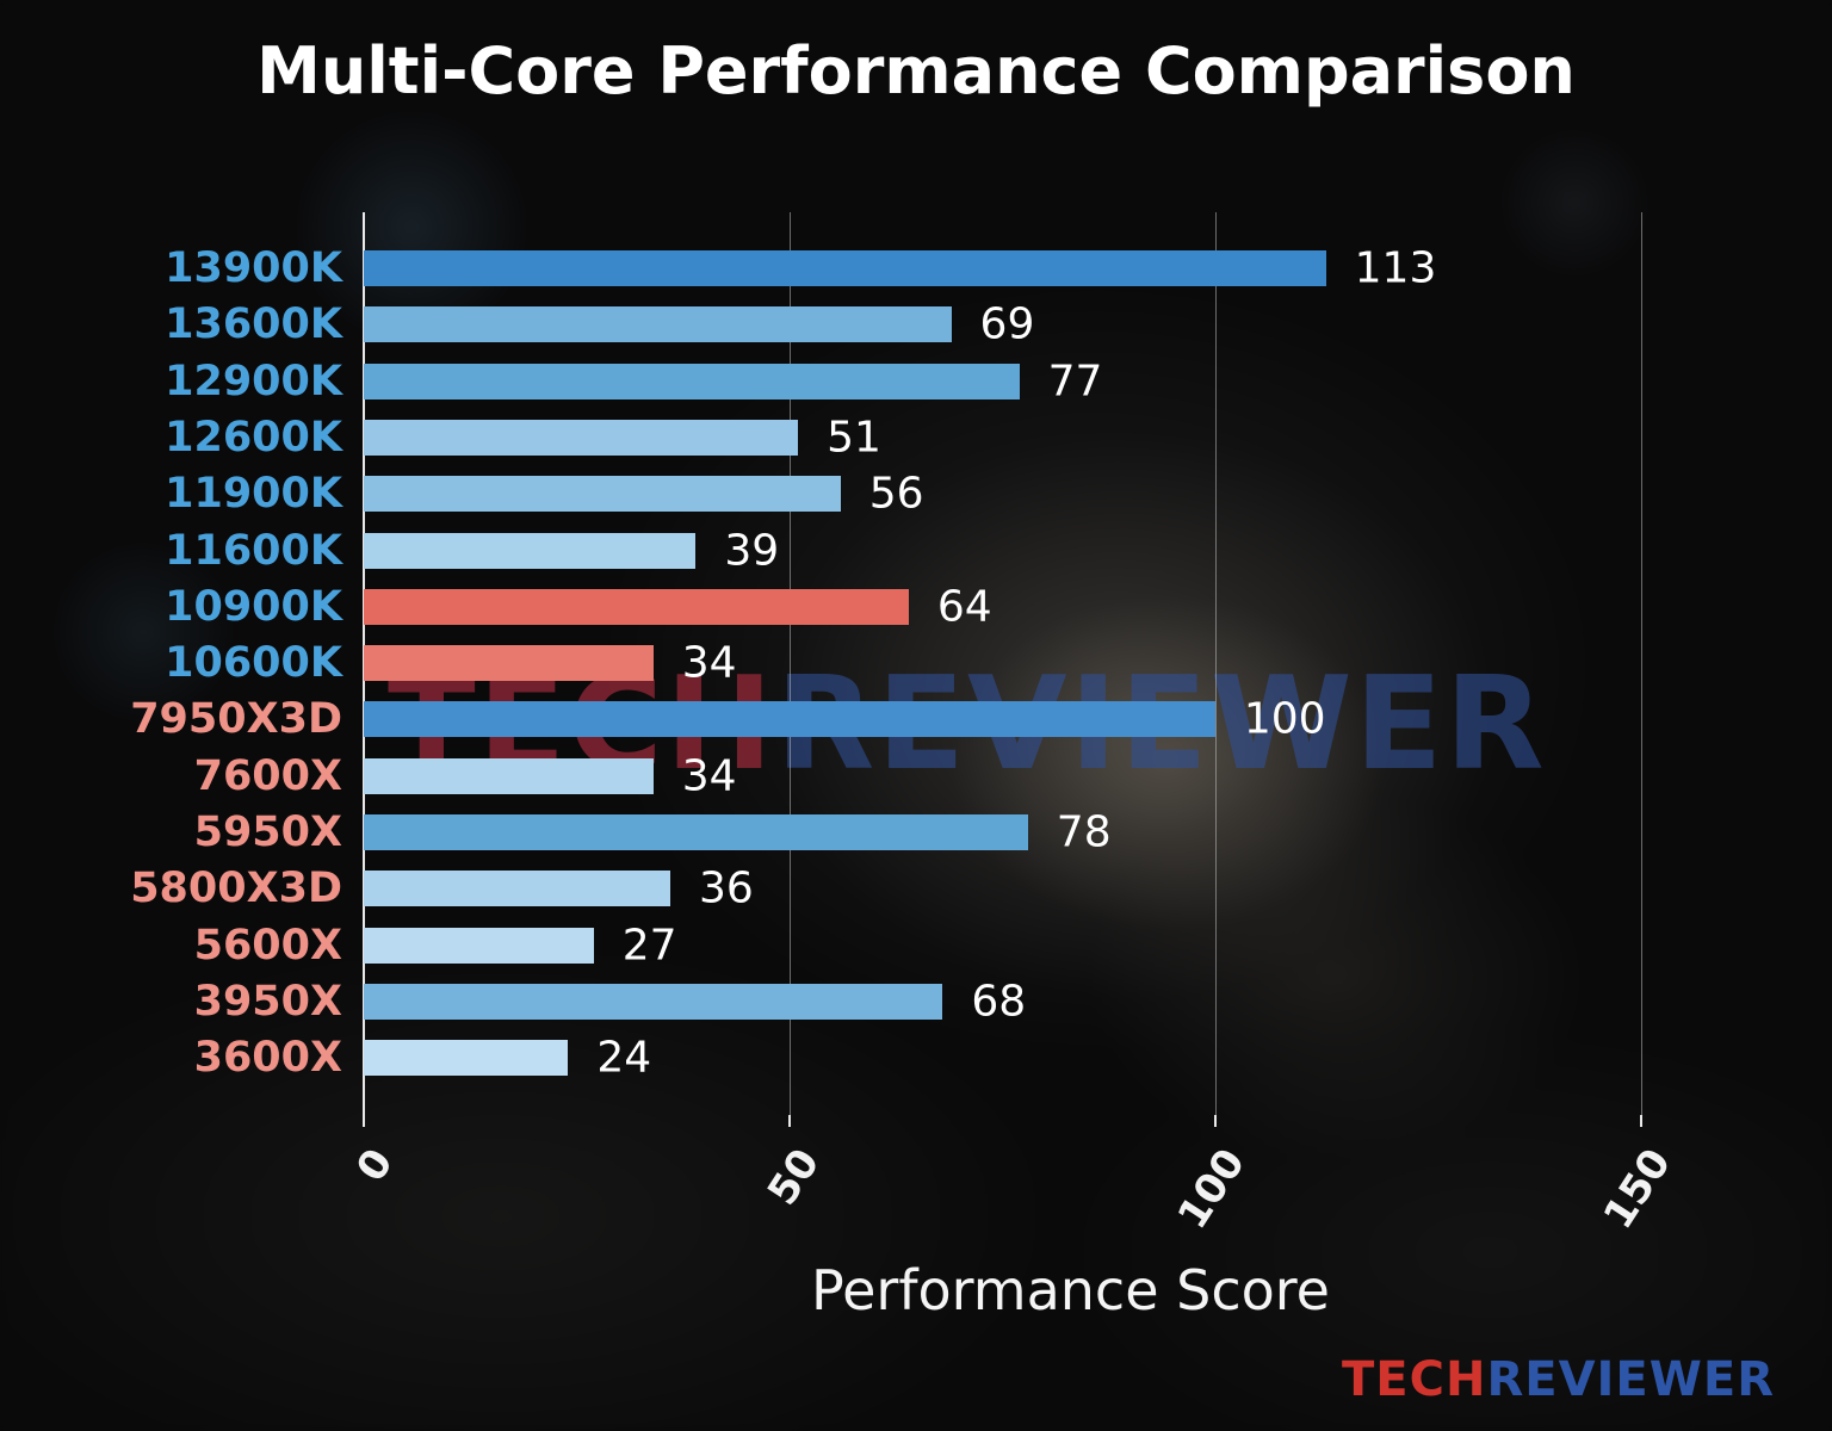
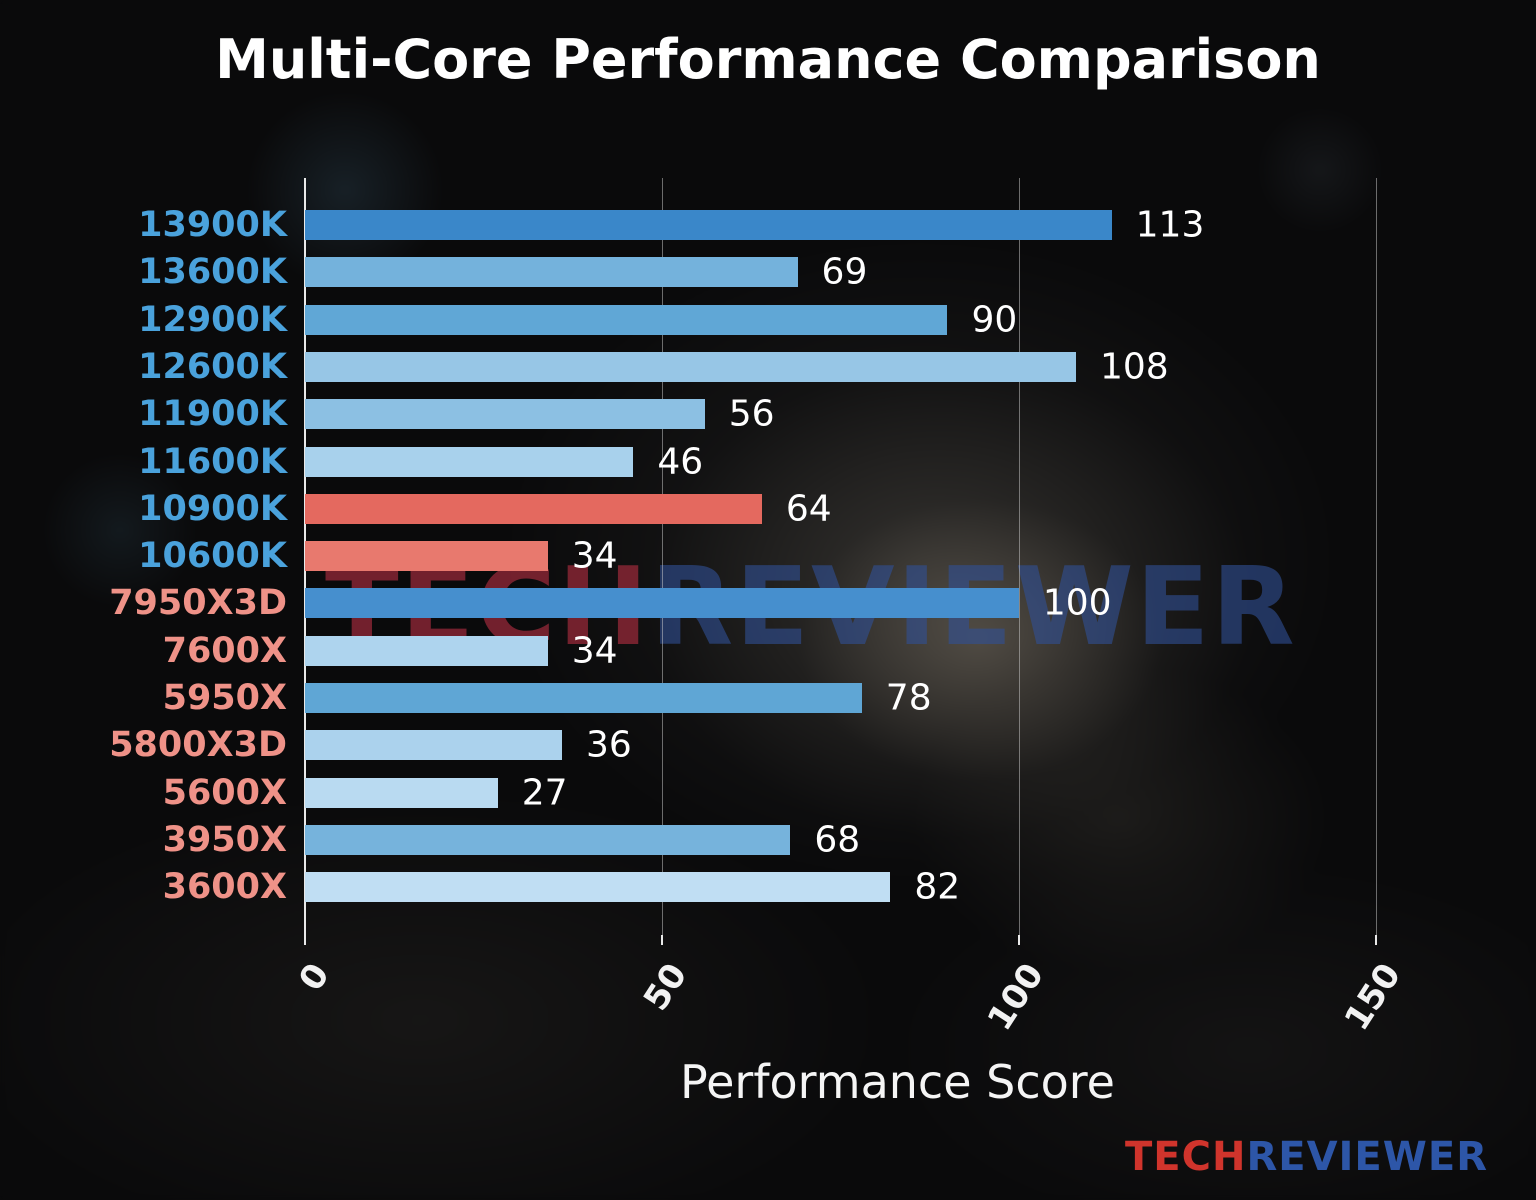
12900K: 77 -> 90
12600K: 51 -> 108
11600K: 39 -> 46
3600X: 24 -> 82
